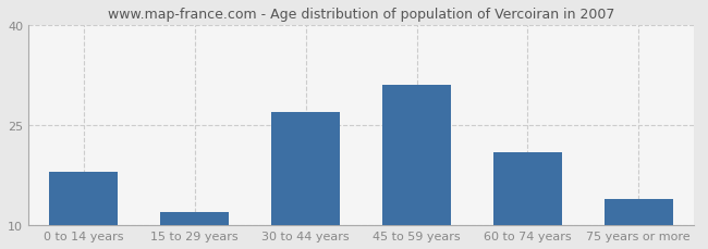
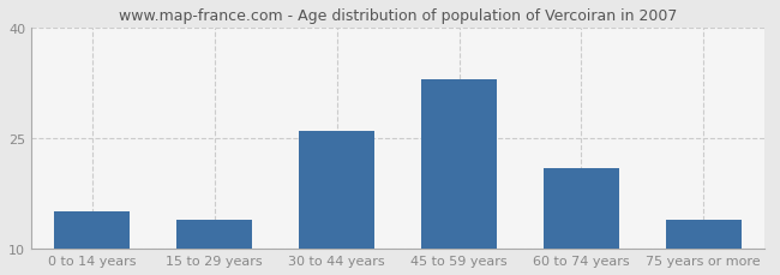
0 to 14 years: 18 -> 15
15 to 29 years: 12 -> 14
30 to 44 years: 27 -> 26
45 to 59 years: 31 -> 33
